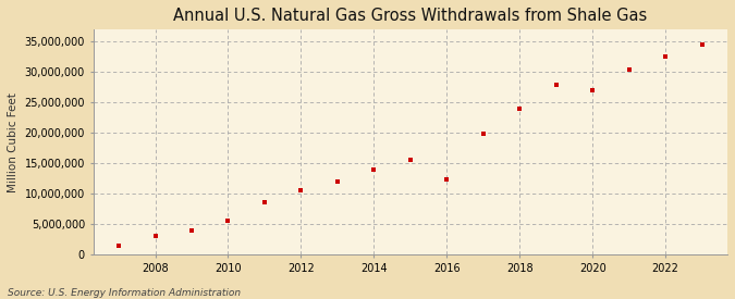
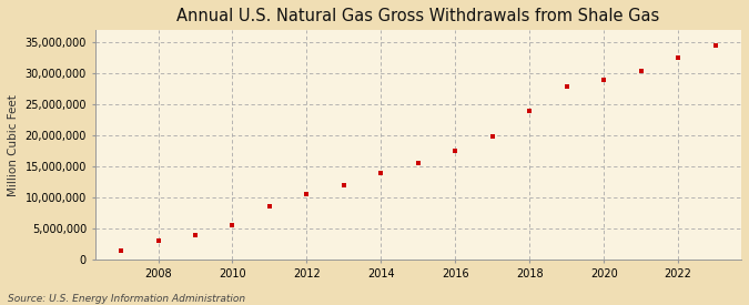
2016: 12,400,000 -> 17,500,000
2020: 27,000,000 -> 29,000,000
